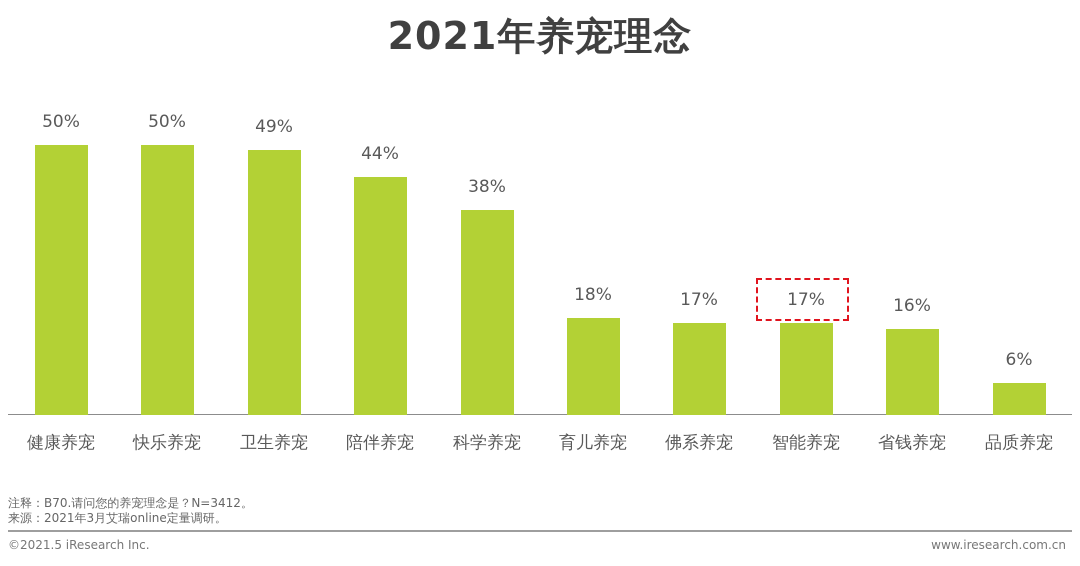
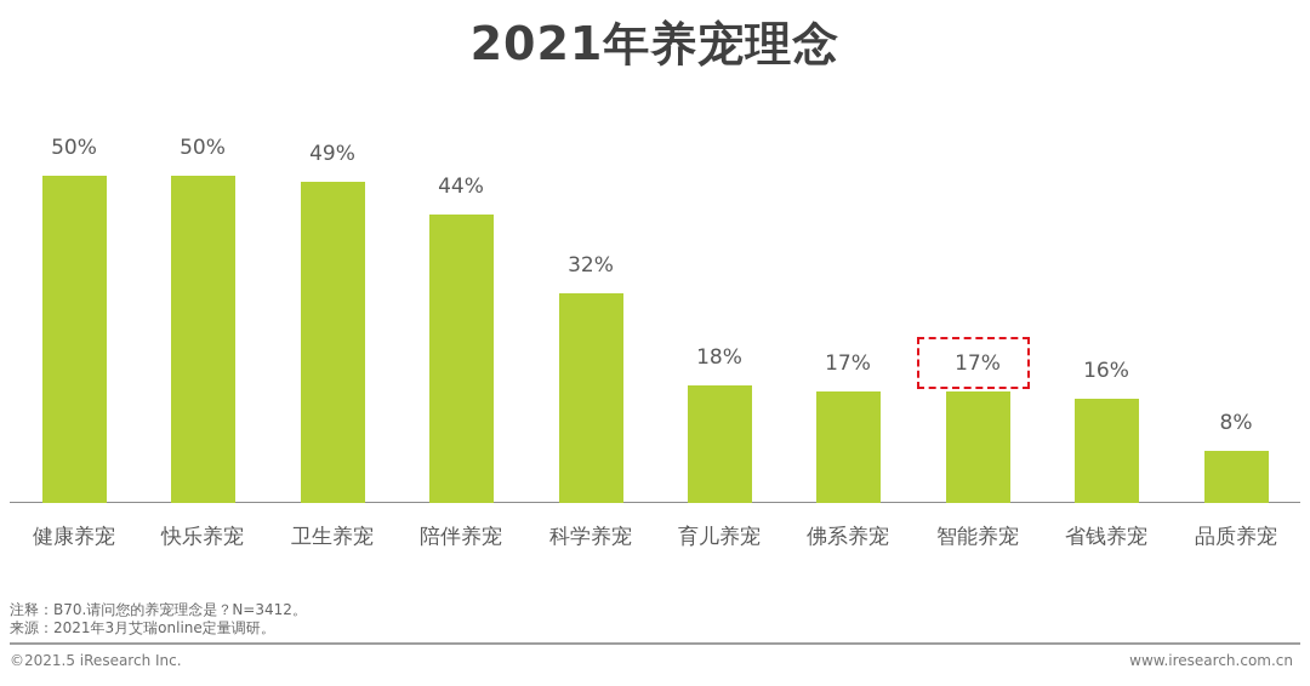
科学养宠: 38% -> 32%
品质养宠: 6% -> 8%
